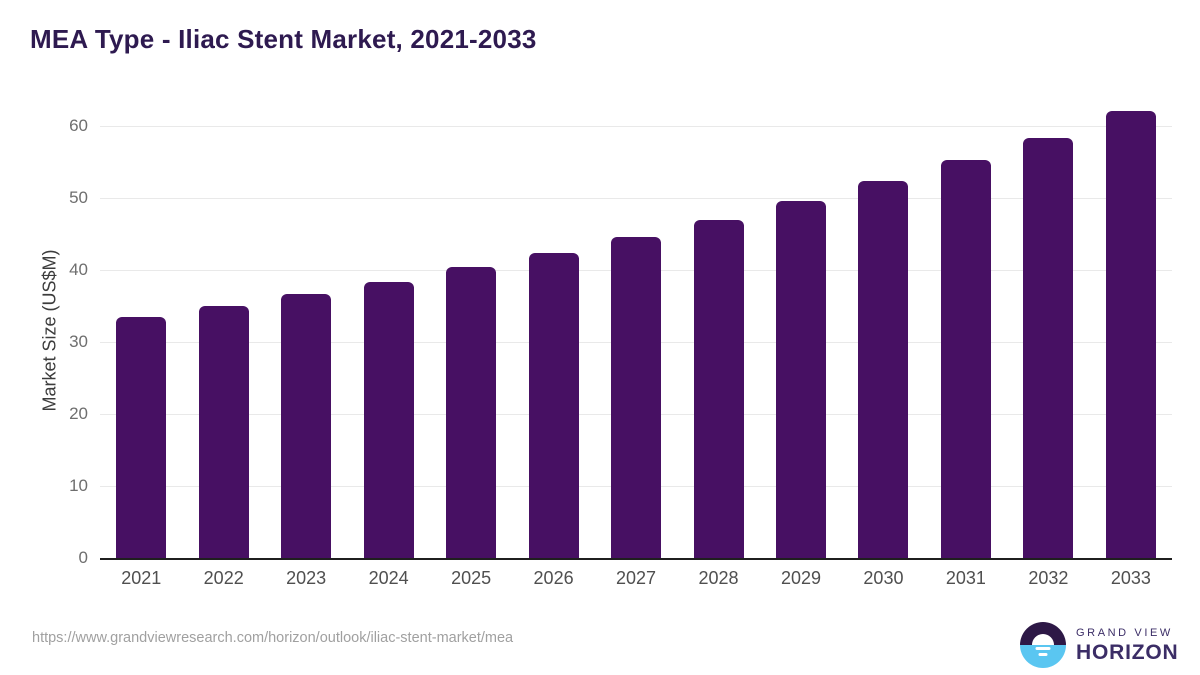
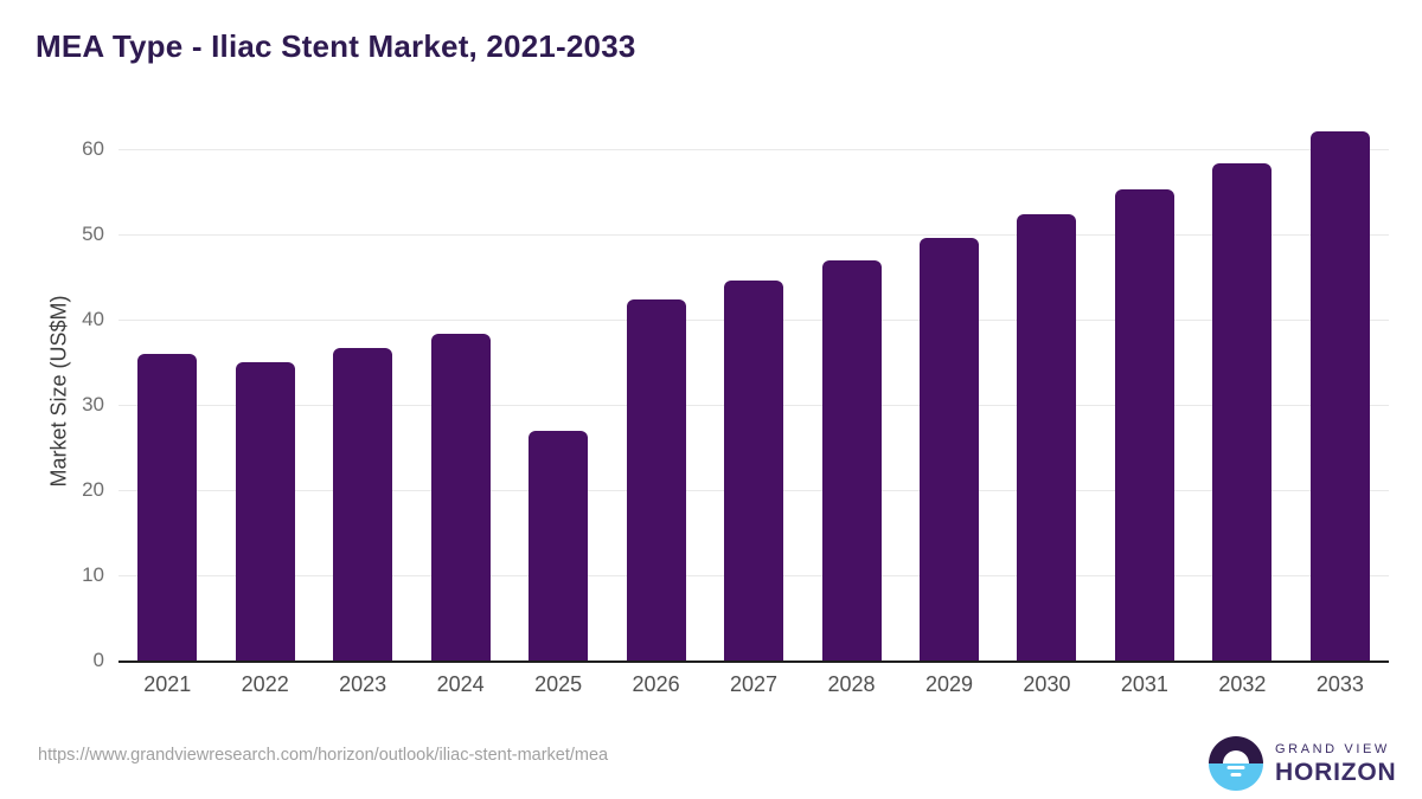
2021: 34 -> 36
2025: 40 -> 27
